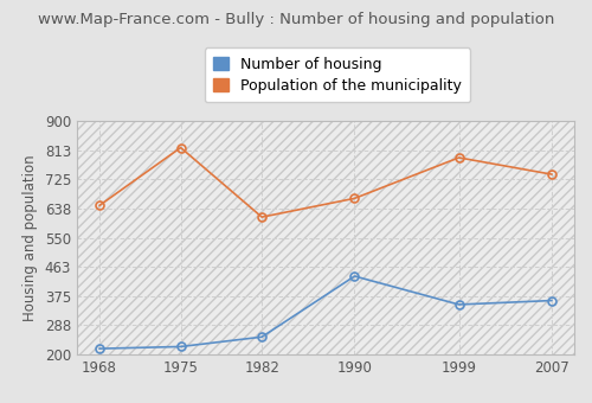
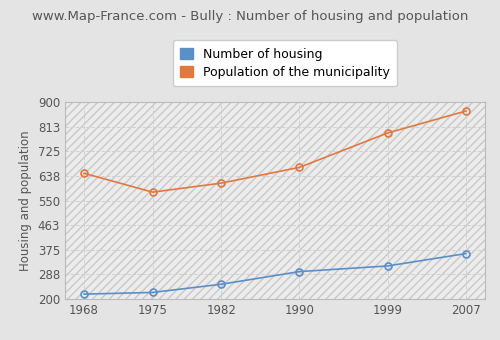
Population of the municipality/1975: 820 -> 580
Number of housing/1990: 435 -> 298
Number of housing/1999: 350 -> 318
Population of the municipality/2007: 740 -> 868
